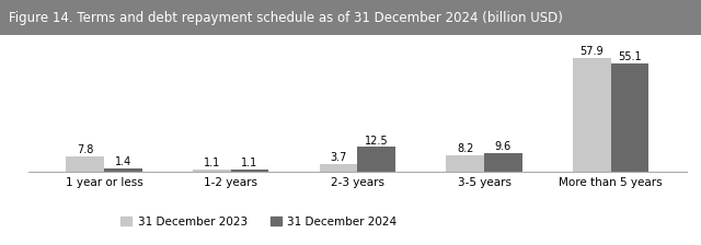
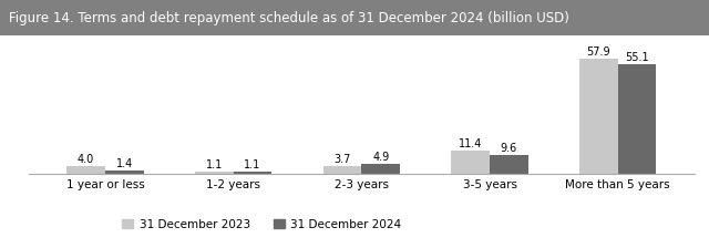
31 December 2023/1 year or less: 7.8 -> 4.0
31 December 2024/2-3 years: 12.5 -> 4.9
31 December 2023/3-5 years: 8.2 -> 11.4
